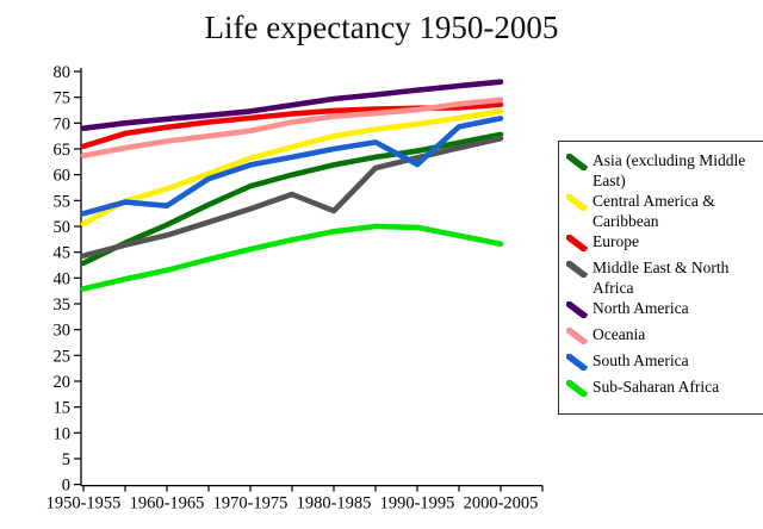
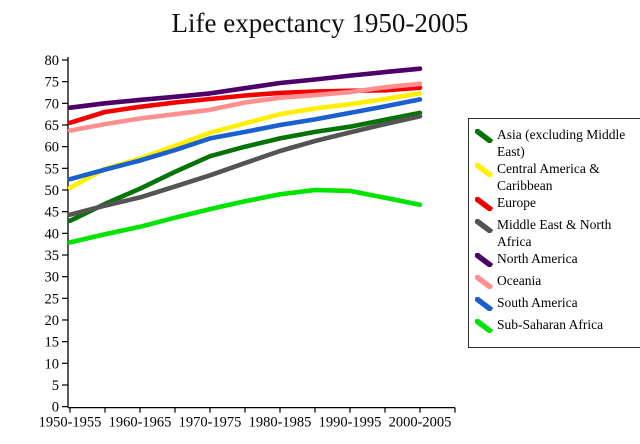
South America/1960-1965: 54 -> 57
Middle East & North Africa/1980-1985: 53 -> 59
South America/1990-1995: 62 -> 68
